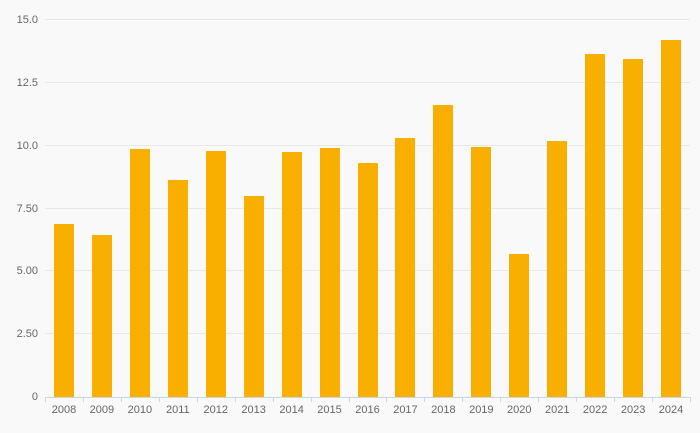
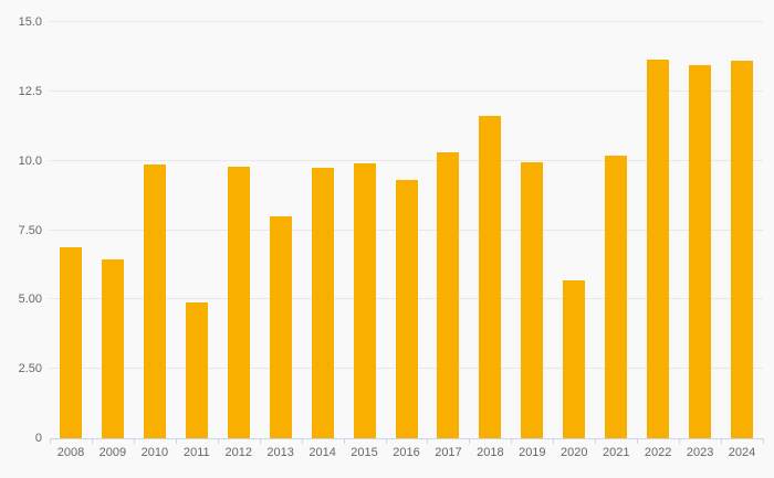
2011: 8.7 -> 4.9
2024: 14.2 -> 13.6
